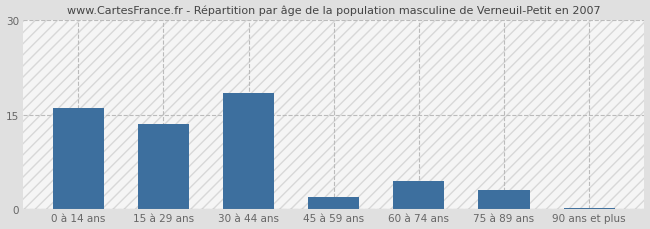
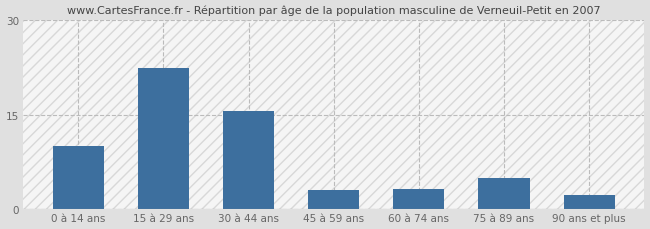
0 à 14 ans: 16.0 -> 10.0
15 à 29 ans: 13.5 -> 22.4
30 à 44 ans: 18.5 -> 15.6
45 à 59 ans: 2.0 -> 3.0
60 à 74 ans: 4.5 -> 3.2
75 à 89 ans: 3.0 -> 5.0
90 ans et plus: 0.2 -> 2.2
